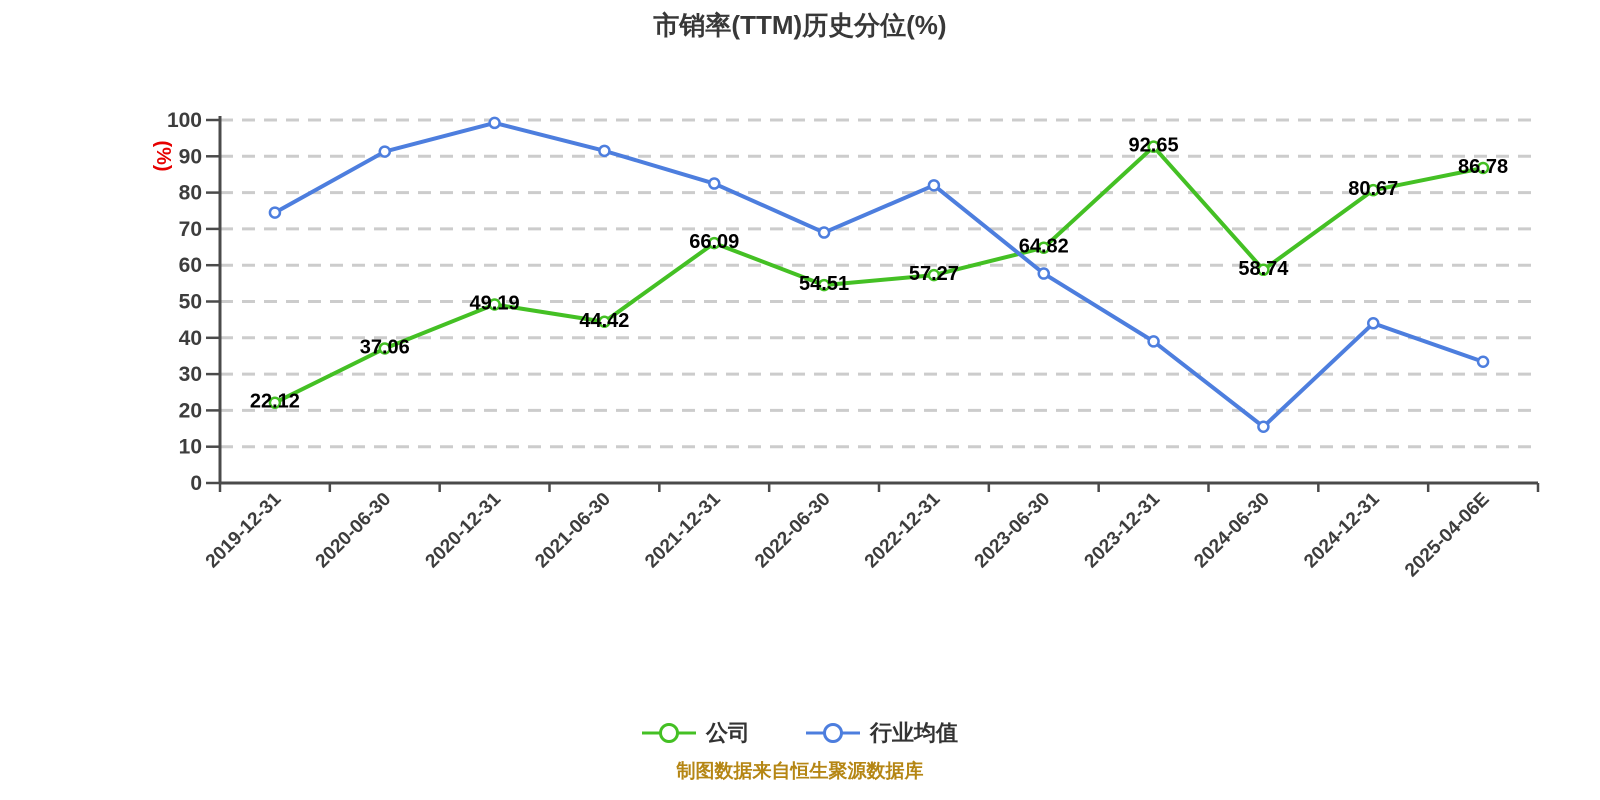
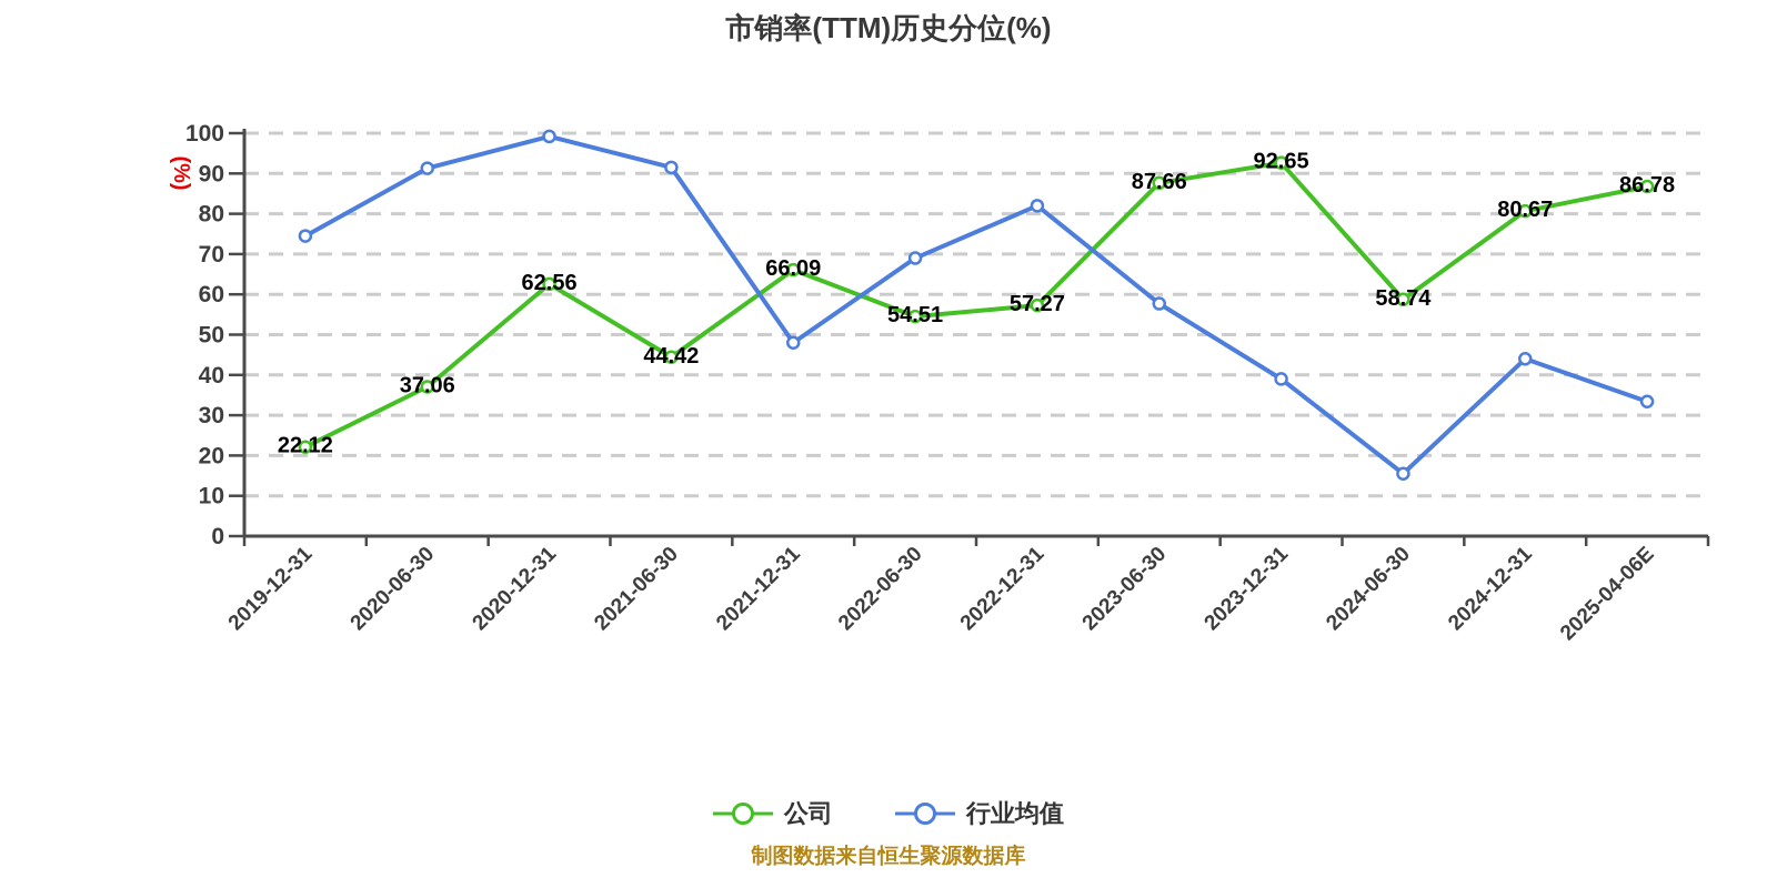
公司/2020-12-31: 49.19 -> 62.56
行业均值/2021-12-31: 82 -> 48
公司/2023-06-30: 64.82 -> 87.66
